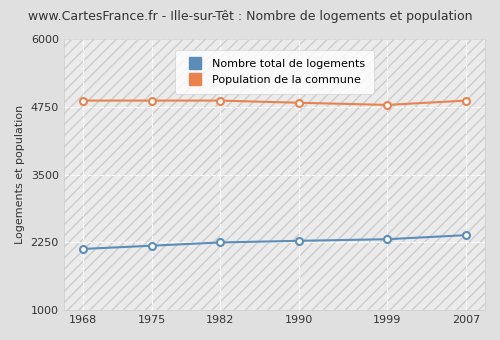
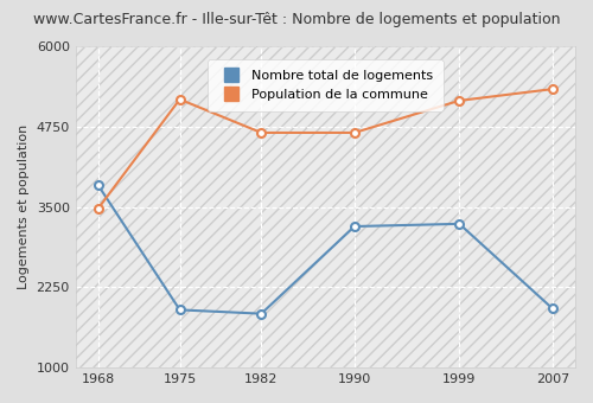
Nombre total de logements/1968: 2130 -> 3840
Population de la commune/1968: 4870 -> 3480
Nombre total de logements/1975: 2190 -> 1900
Population de la commune/1975: 4870 -> 5180
Nombre total de logements/1982: 2250 -> 1840
Population de la commune/1982: 4870 -> 4660
Nombre total de logements/1990: 2280 -> 3200
Population de la commune/1990: 4830 -> 4660
Nombre total de logements/1999: 2310 -> 3240
Population de la commune/1999: 4790 -> 5160
Nombre total de logements/2007: 2380 -> 1920
Population de la commune/2007: 4870 -> 5340
